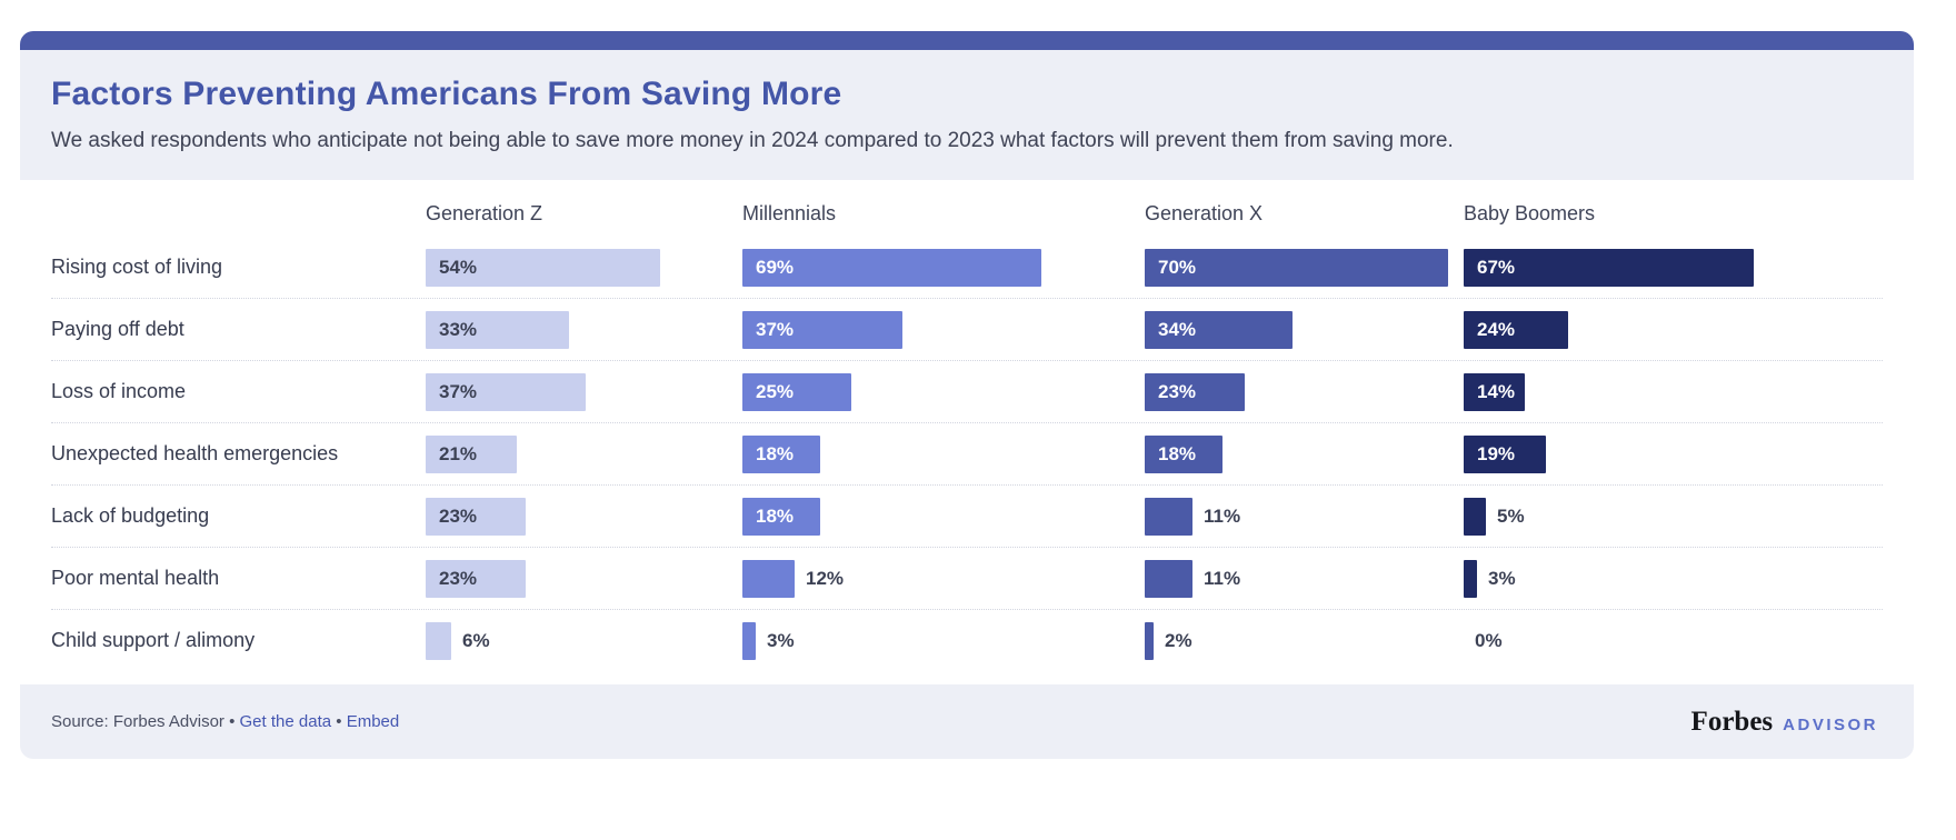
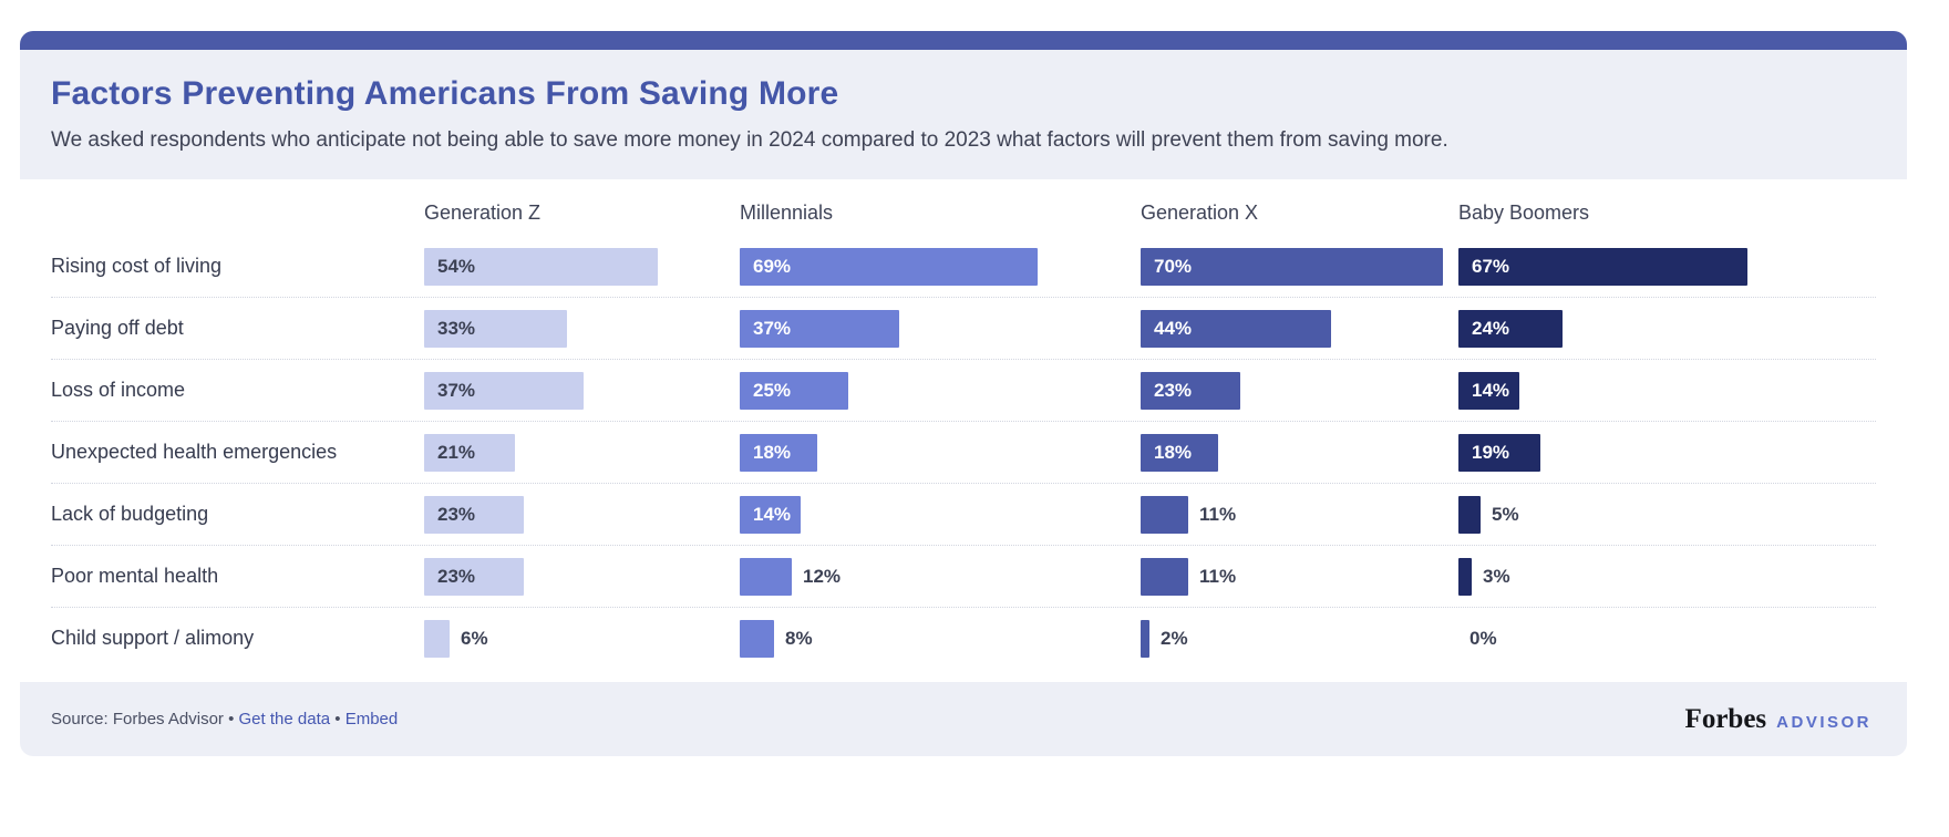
Generation X/Paying off debt: 34% -> 44%
Millennials/Lack of budgeting: 18% -> 14%
Millennials/Child support / alimony: 3% -> 8%
